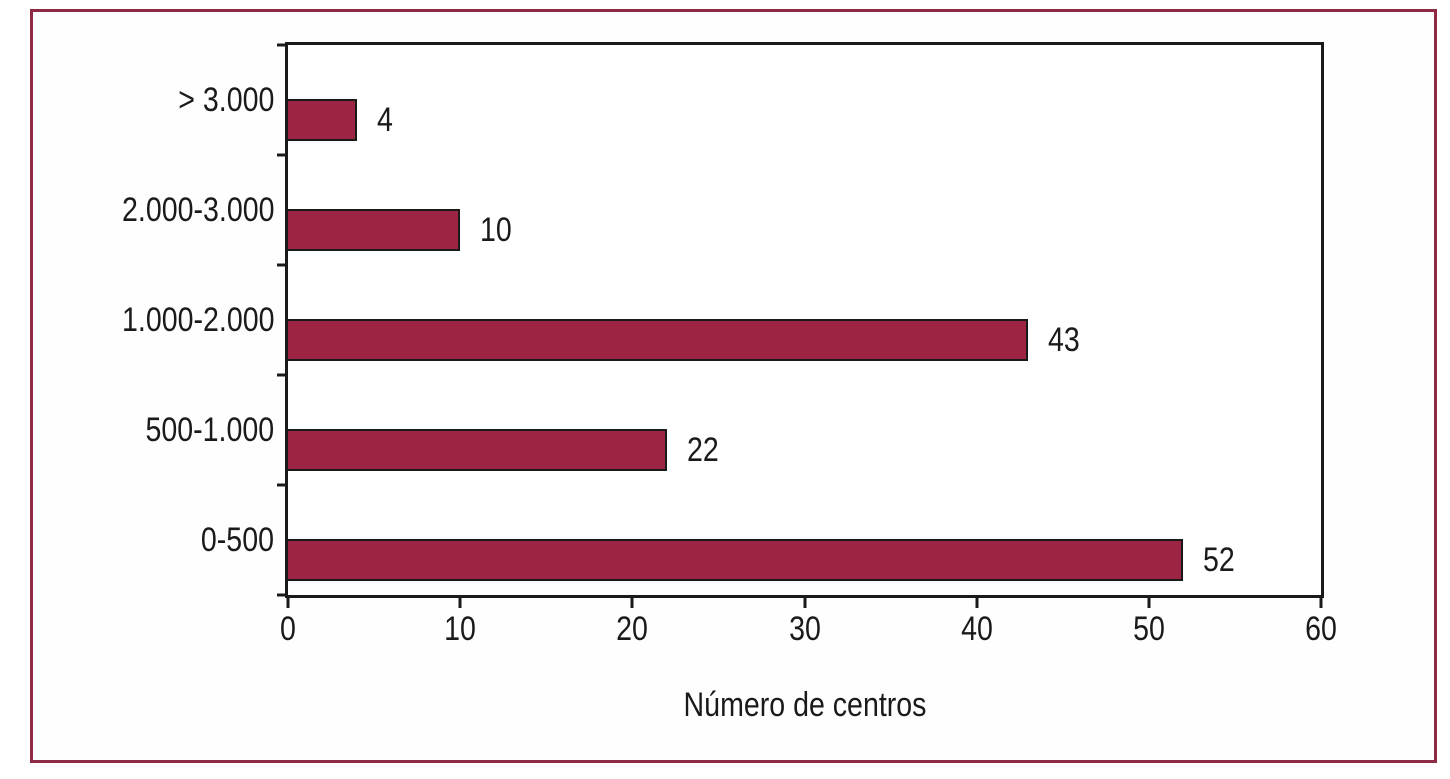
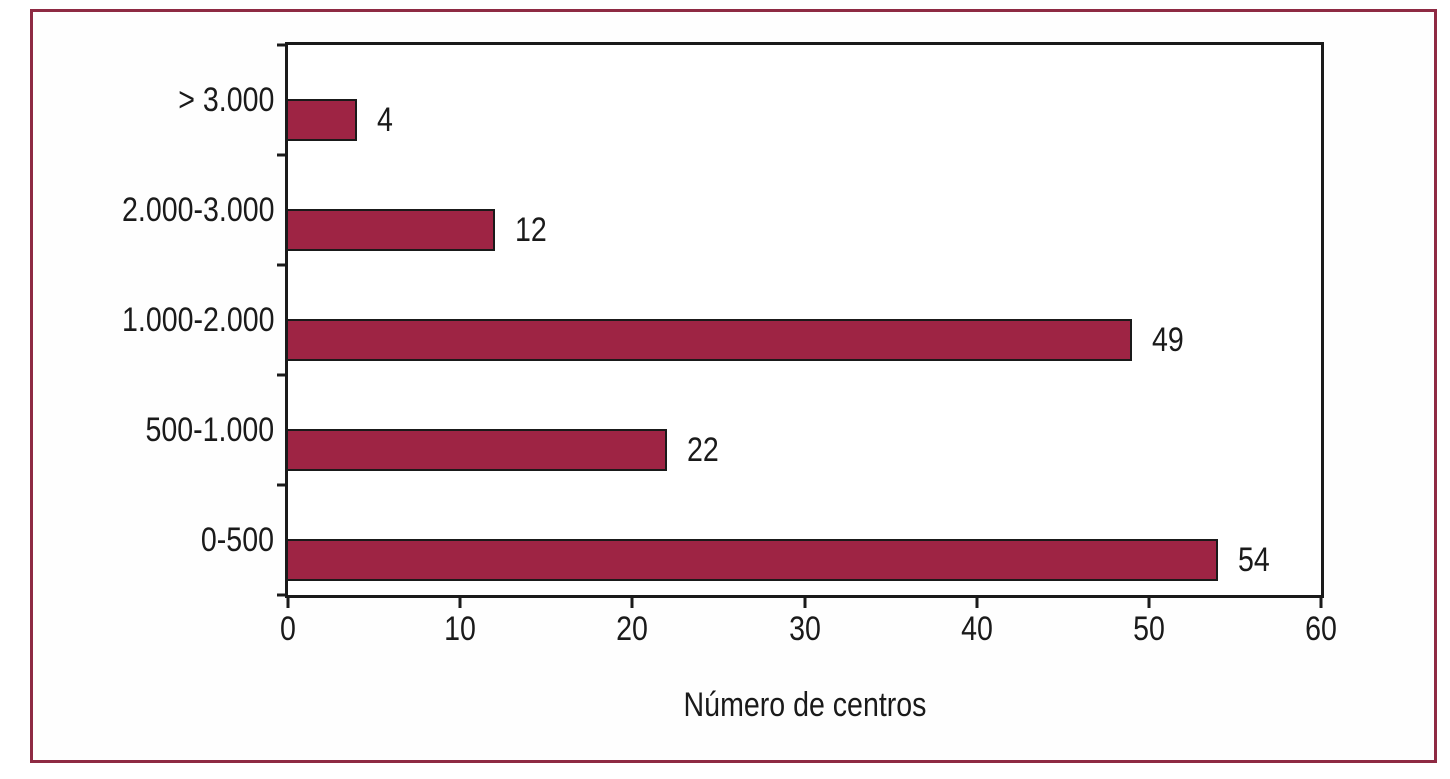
2.000-3.000: 10 -> 12
1.000-2.000: 43 -> 49
0-500: 52 -> 54
